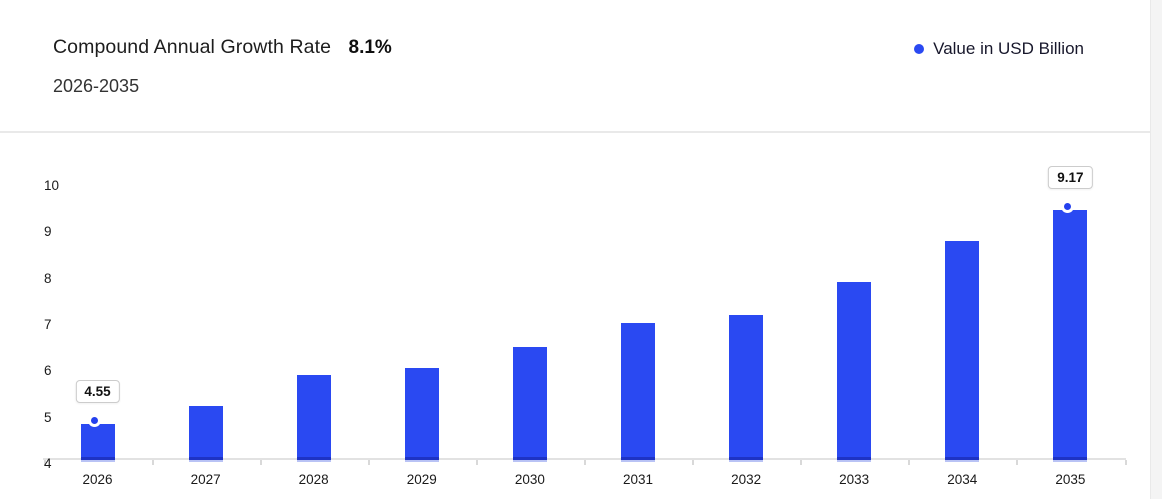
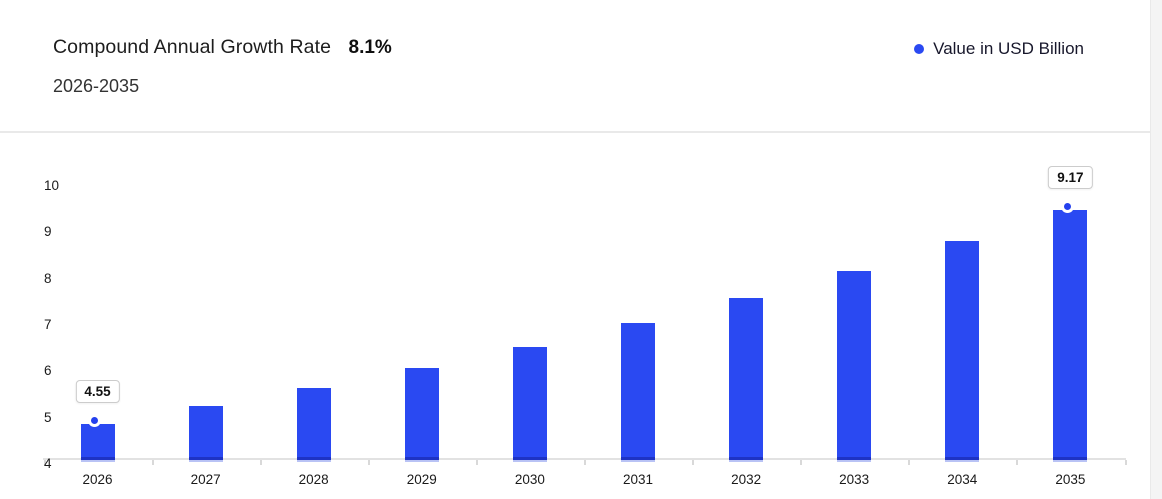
2028: 5.6 -> 5.3
2032: 6.9 -> 7.3
2033: 7.6 -> 7.8
